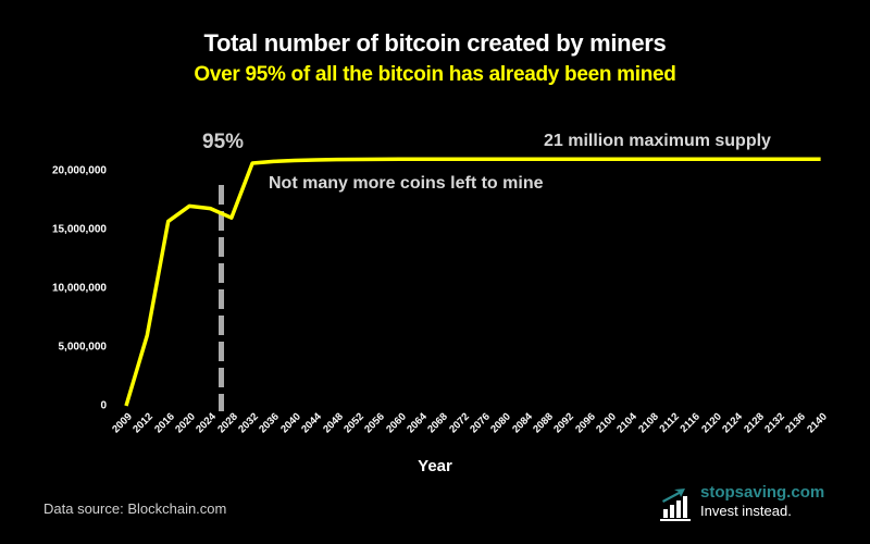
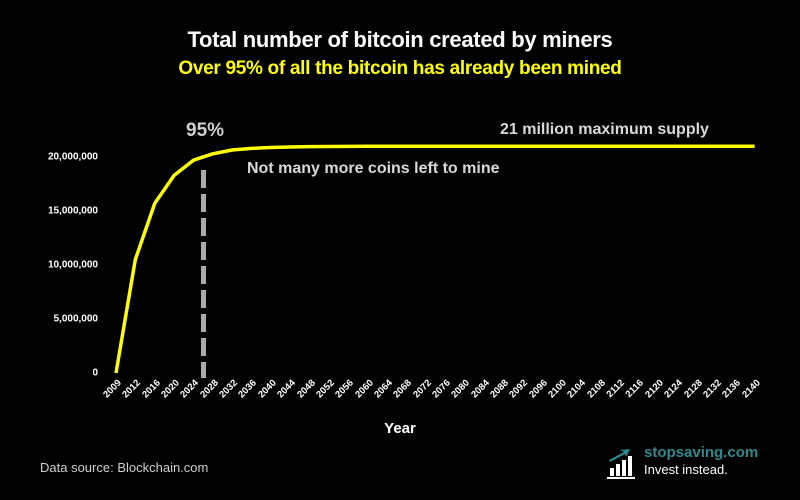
2012: 6000000 -> 10500000
2020: 17000000 -> 18300000
2024: 16800000 -> 19700000
2028: 16000000 -> 20300000
